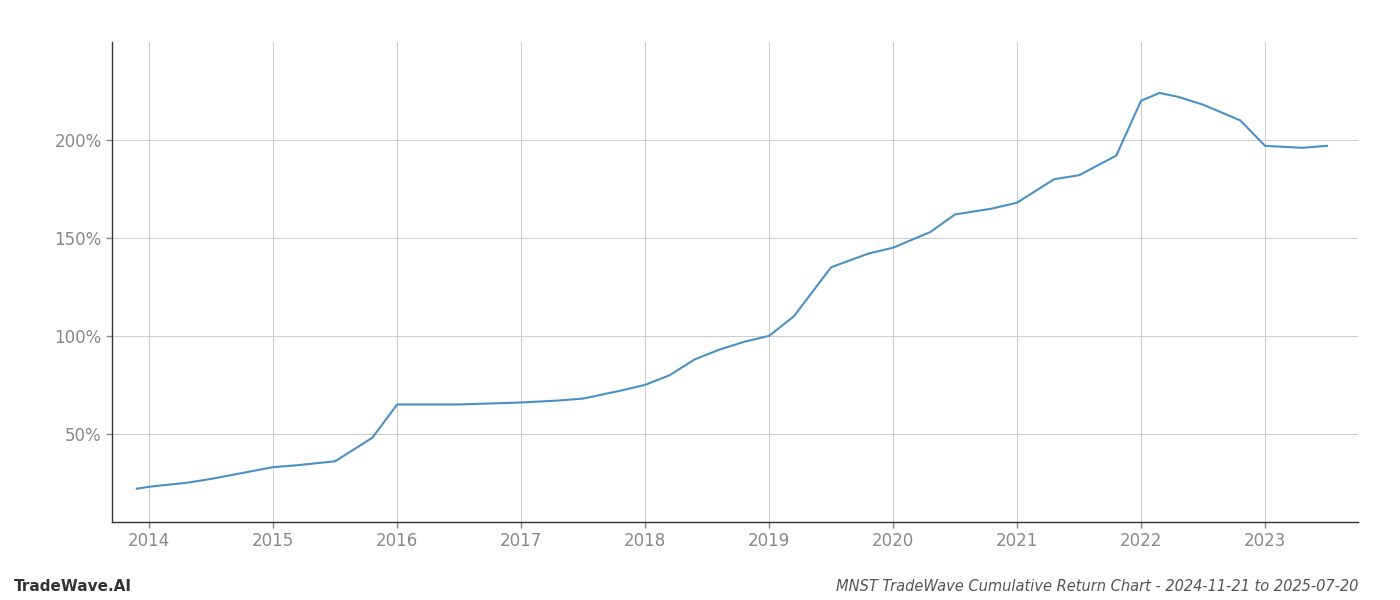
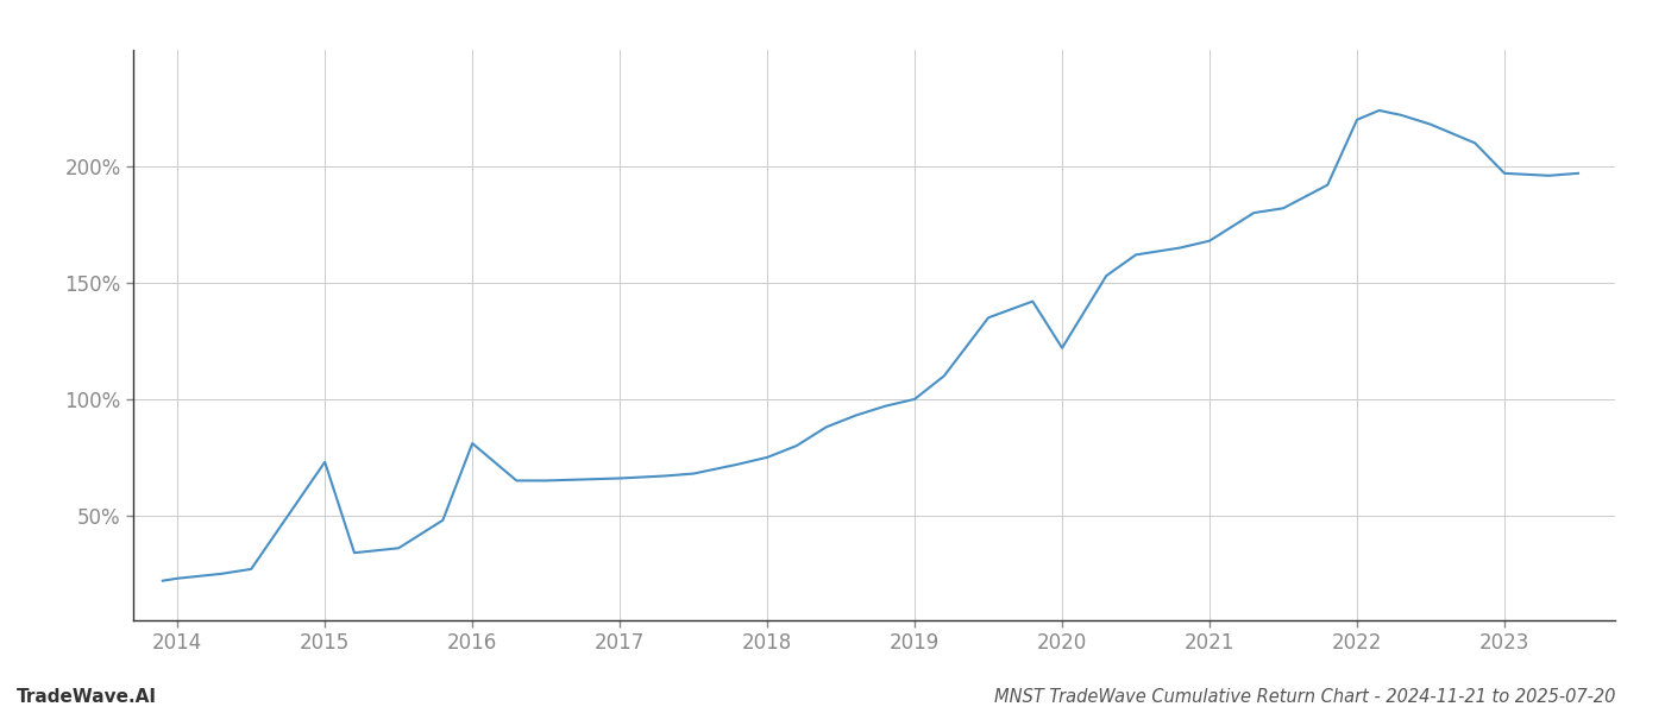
2015: 33% -> 73%
2016: 65% -> 81%
2020: 145% -> 122%
